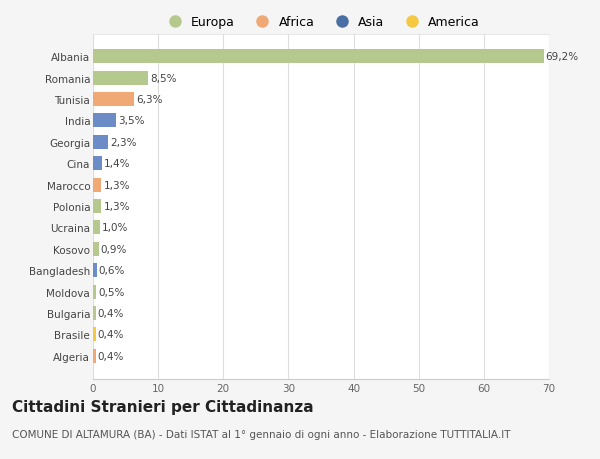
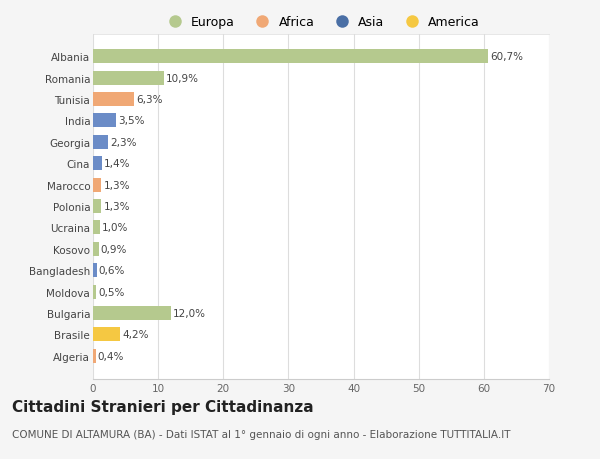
Albania: 69,2% -> 60,7%
Romania: 8,5% -> 10,9%
Bulgaria: 0,4% -> 12,0%
Brasile: 0,4% -> 4,2%
